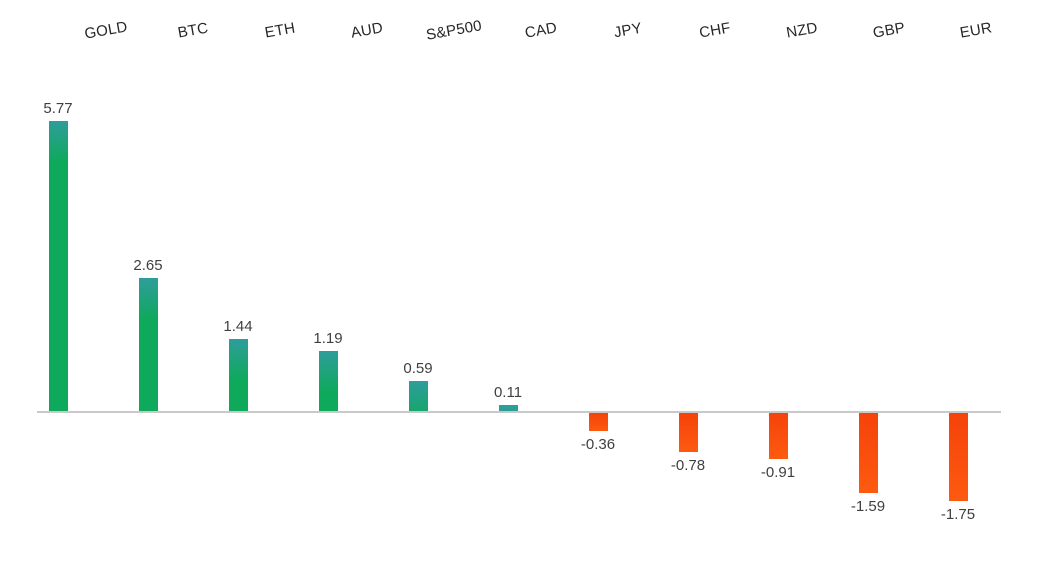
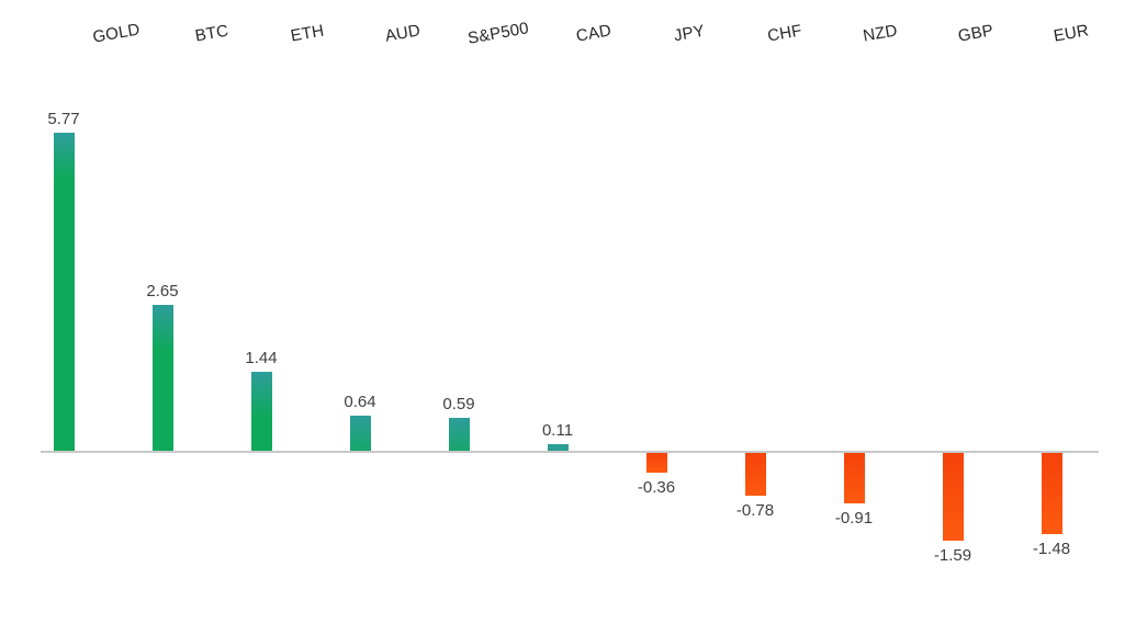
AUD: 1.19 -> 0.64
EUR: -1.75 -> -1.48
